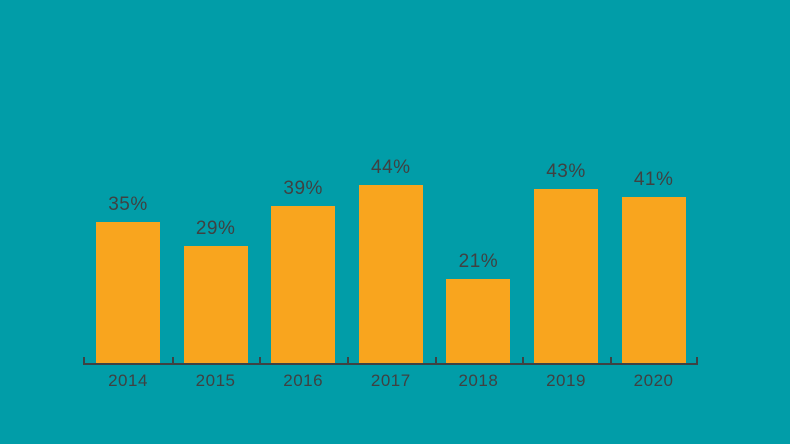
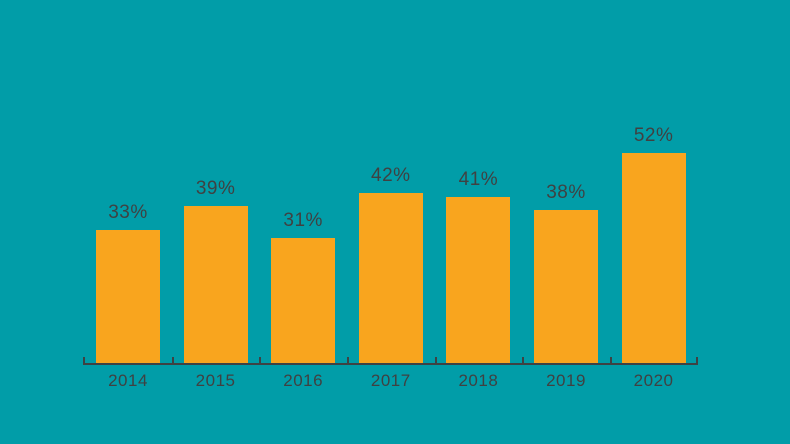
2014: 35% -> 33%
2015: 29% -> 39%
2016: 39% -> 31%
2017: 44% -> 42%
2018: 21% -> 41%
2019: 43% -> 38%
2020: 41% -> 52%
